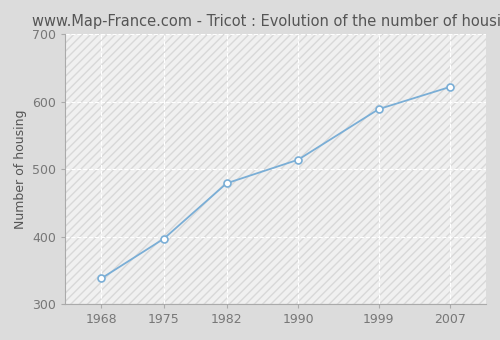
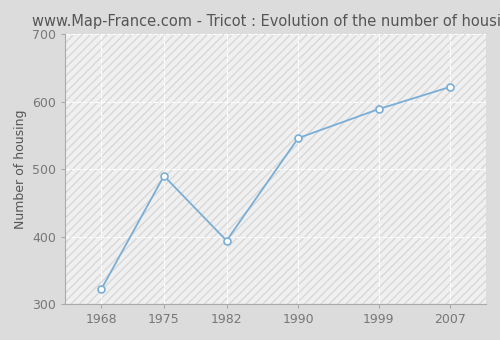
1968: 338 -> 322
1975: 397 -> 490
1982: 479 -> 394
1990: 514 -> 546
